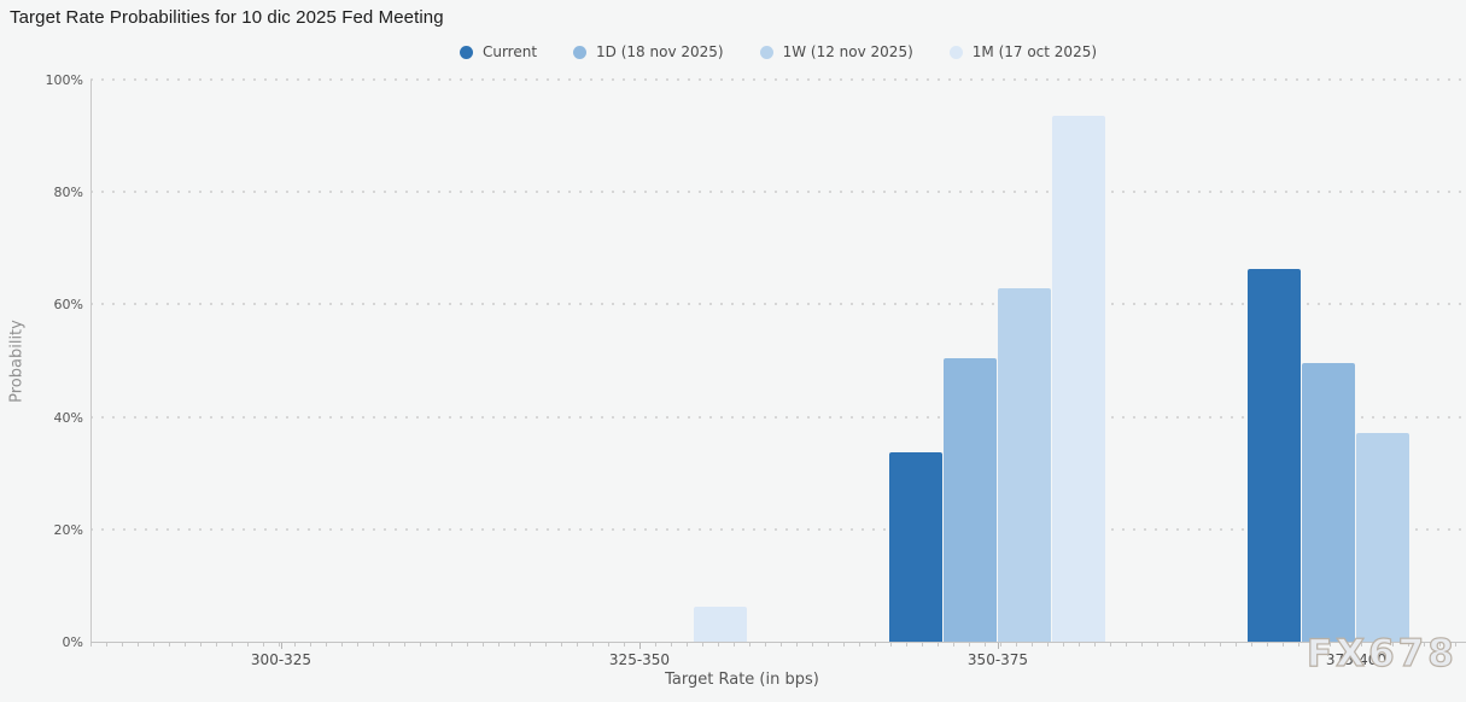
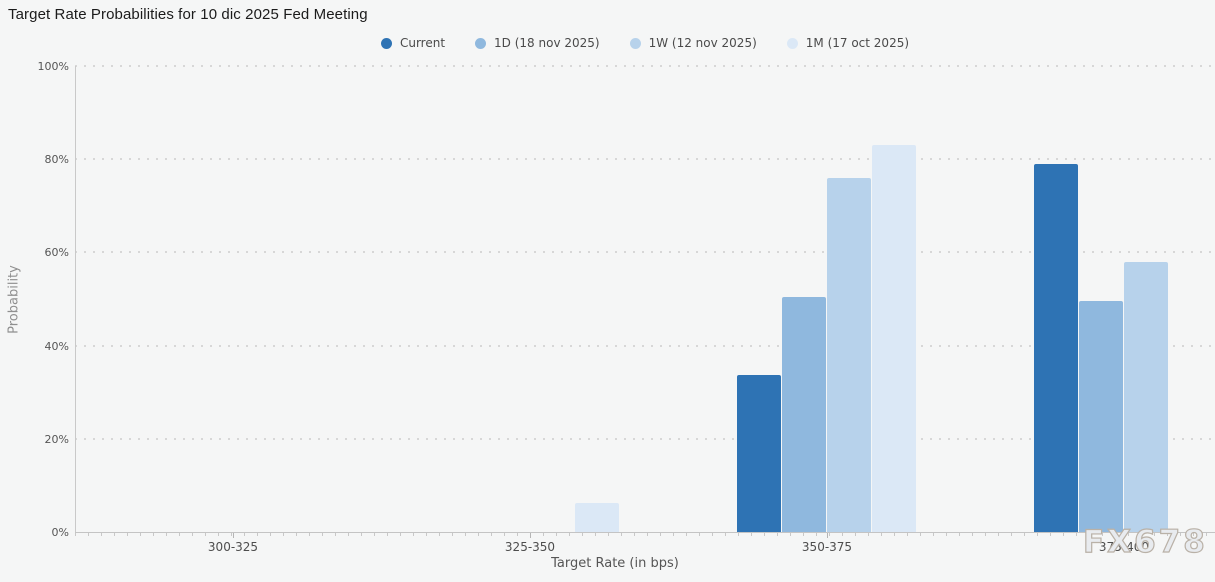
1W (12 nov 2025)/350-375: 63% -> 76%
1M (17 oct 2025)/350-375: 94% -> 83%
Current/375-400: 66% -> 79%
1W (12 nov 2025)/375-400: 37% -> 58%
